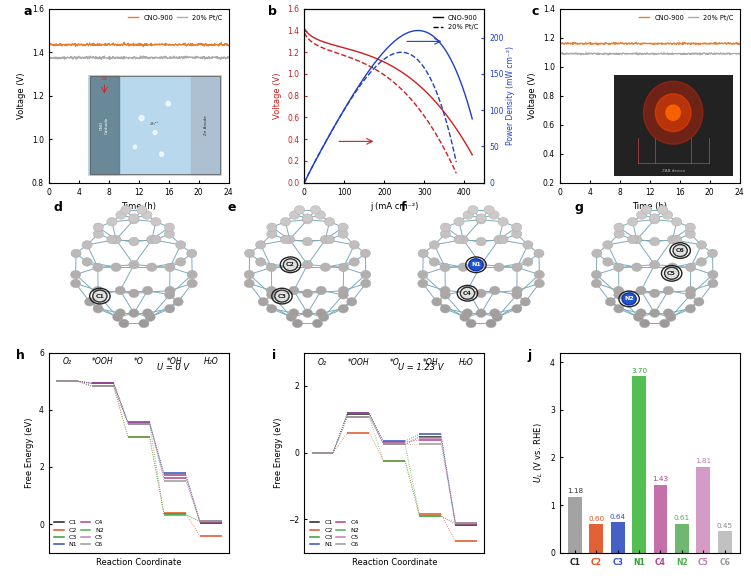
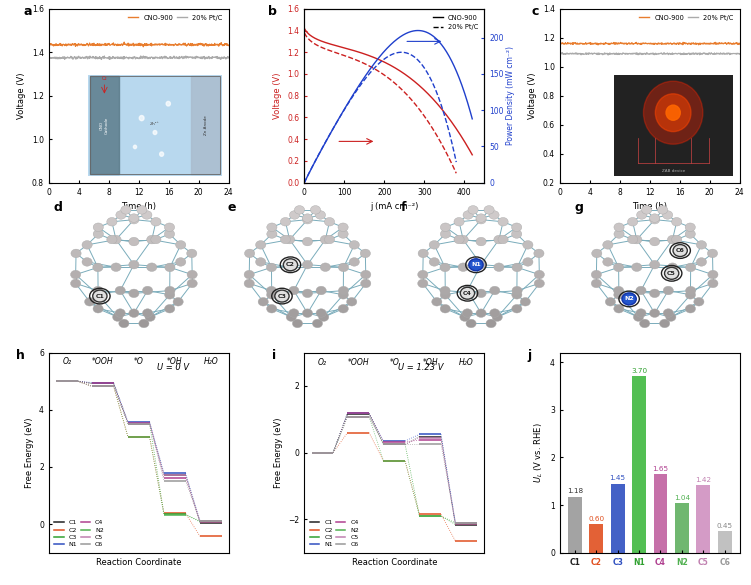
C3: 0.64 -> 1.45
C4: 1.43 -> 1.65
N2: 0.61 -> 1.04
C5: 1.81 -> 1.42
